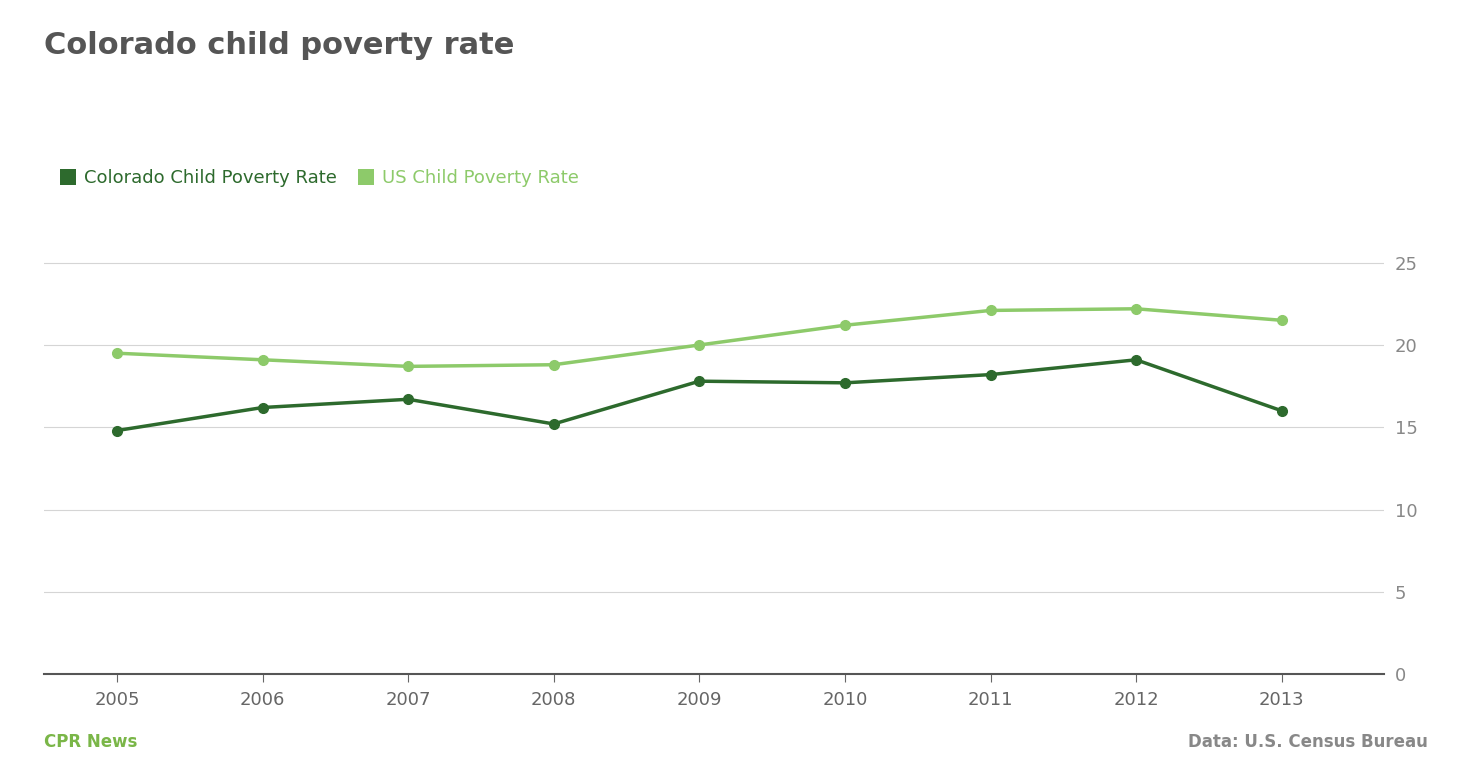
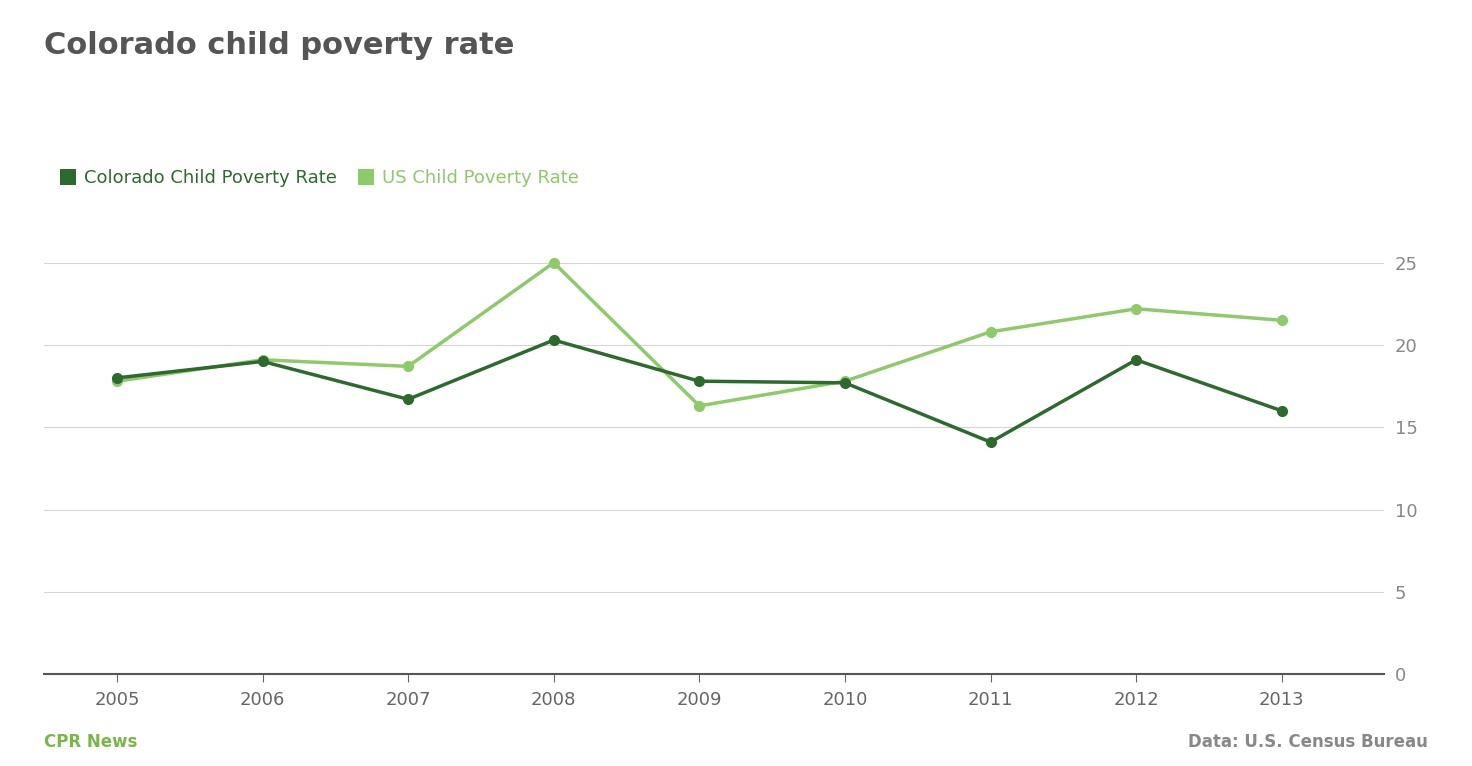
Colorado Child Poverty Rate/2005: 14.8 -> 18.0
US Child Poverty Rate/2005: 19.5 -> 17.8
Colorado Child Poverty Rate/2006: 16.2 -> 19.0
Colorado Child Poverty Rate/2008: 15.2 -> 20.3
US Child Poverty Rate/2008: 18.8 -> 25.0
US Child Poverty Rate/2009: 20.0 -> 16.3
US Child Poverty Rate/2010: 21.2 -> 17.8
Colorado Child Poverty Rate/2011: 18.2 -> 14.1
US Child Poverty Rate/2011: 22.1 -> 20.8
